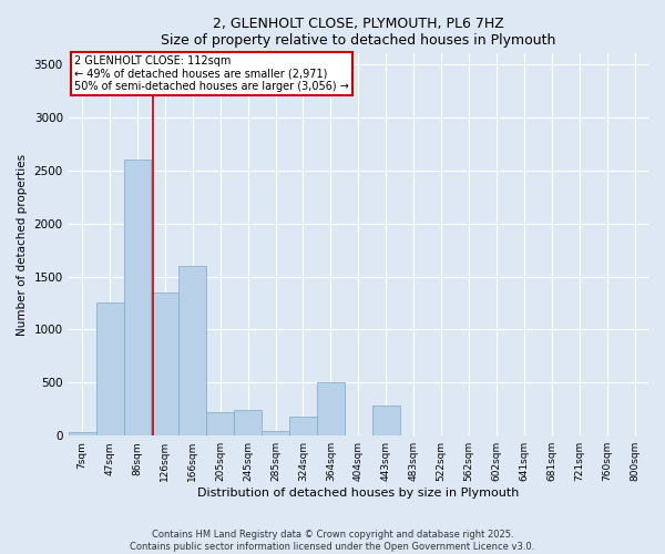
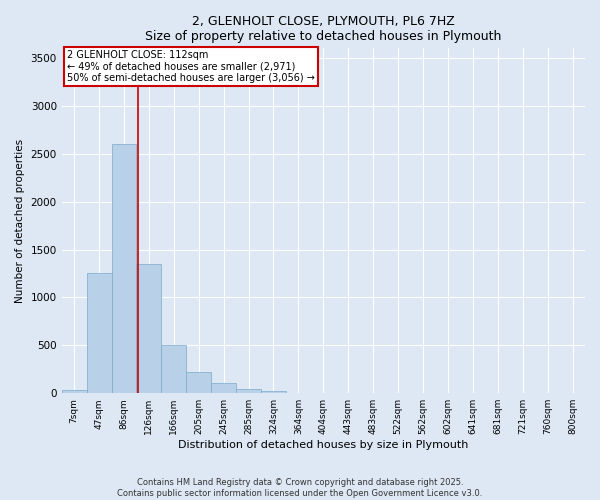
166sqm: 1600 -> 500
245sqm: 240 -> 110
324sqm: 180 -> 20
364sqm: 500 -> 0
443sqm: 280 -> 0
